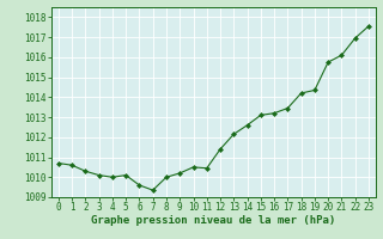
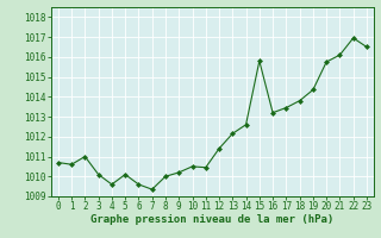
2: 1010.3 -> 1011.0
4: 1010.0 -> 1009.6
15: 1013.1 -> 1015.8
18: 1014.2 -> 1013.8
23: 1017.5 -> 1016.5
